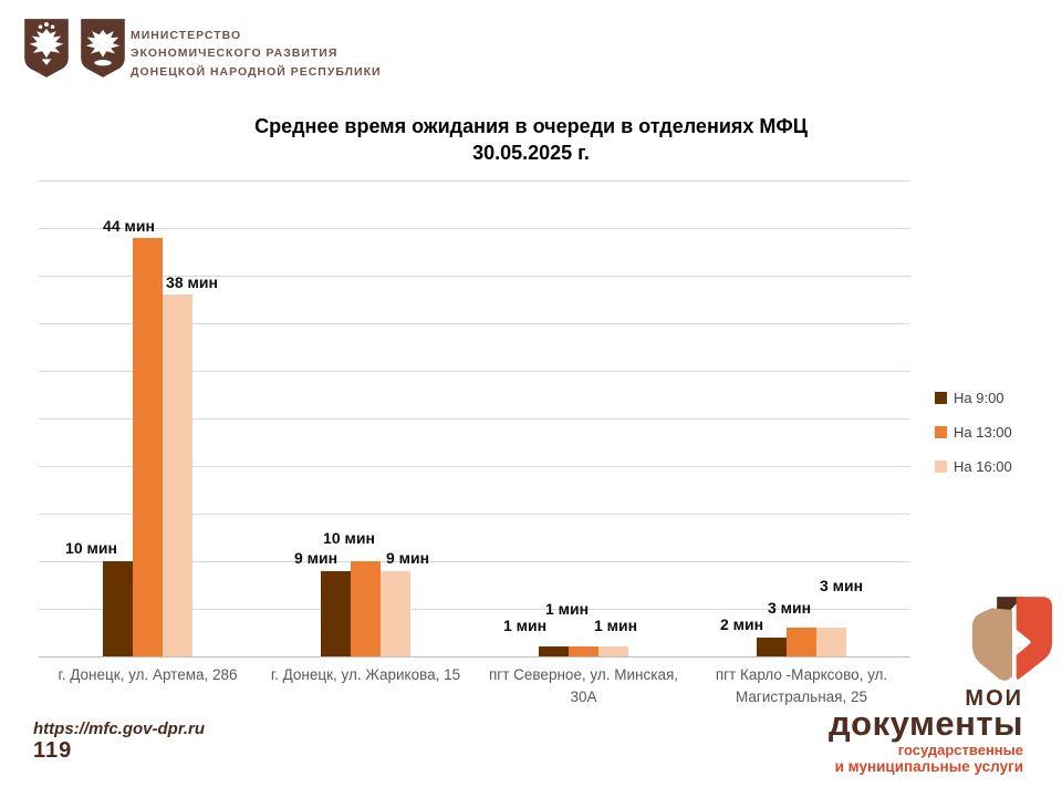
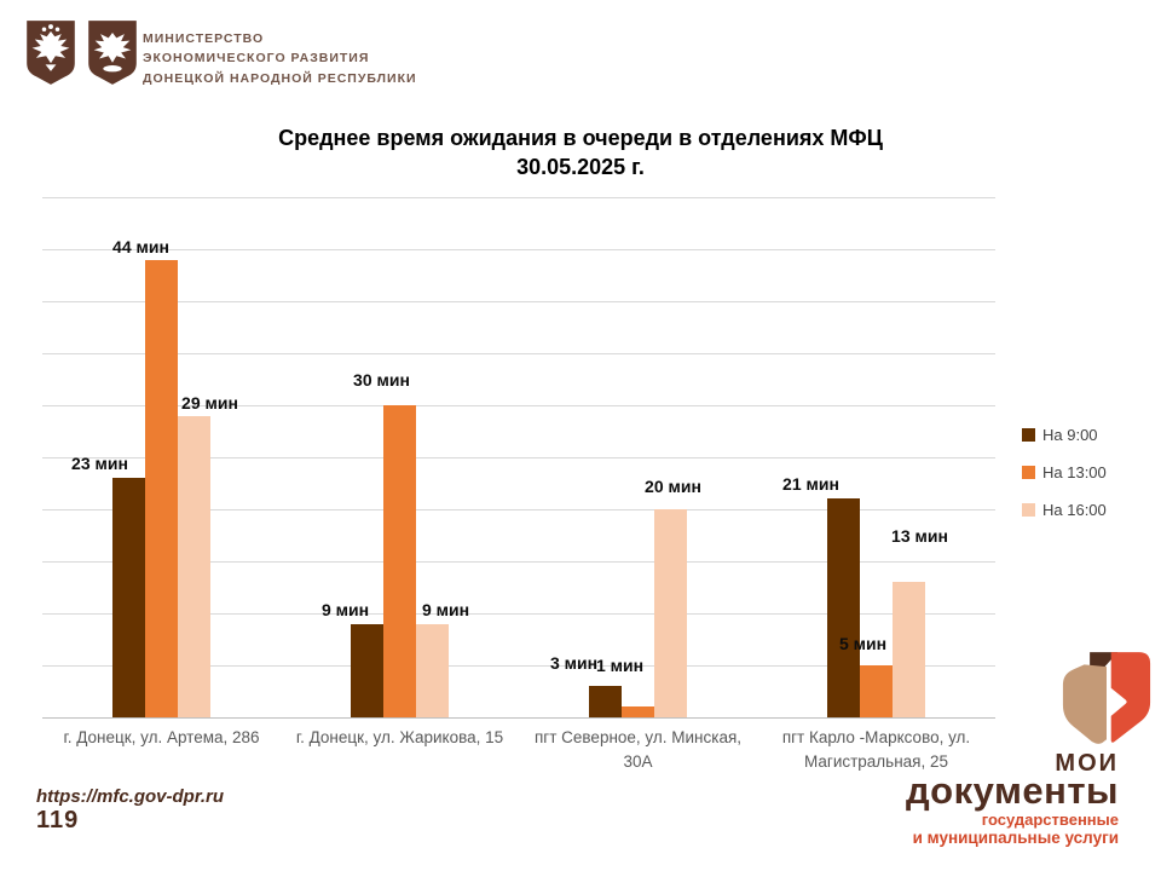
На 9:00/г. Донецк, ул. Артема, 286: 10 -> 23
На 16:00/г. Донецк, ул. Артема, 286: 38 -> 29
На 13:00/г. Донецк, ул. Жарикова, 15: 10 -> 30
На 9:00/пгт Северное, ул. Минская, 30А: 1 -> 3
На 16:00/пгт Северное, ул. Минская, 30А: 1 -> 20
На 9:00/пгт Карло -Марксово, ул. Магистральная, 25: 2 -> 21
На 13:00/пгт Карло -Марксово, ул. Магистральная, 25: 3 -> 5
На 16:00/пгт Карло -Марксово, ул. Магистральная, 25: 3 -> 13
